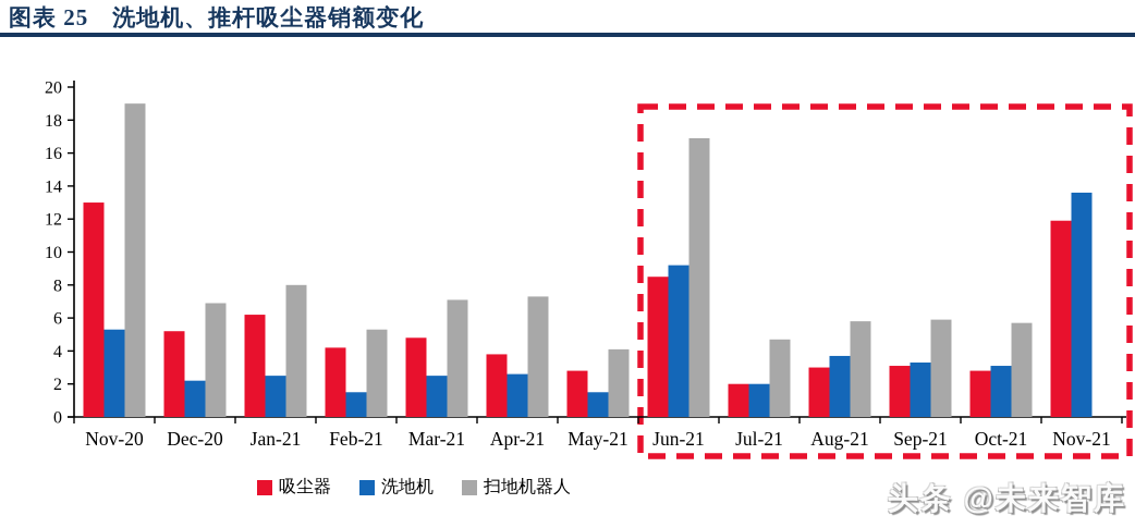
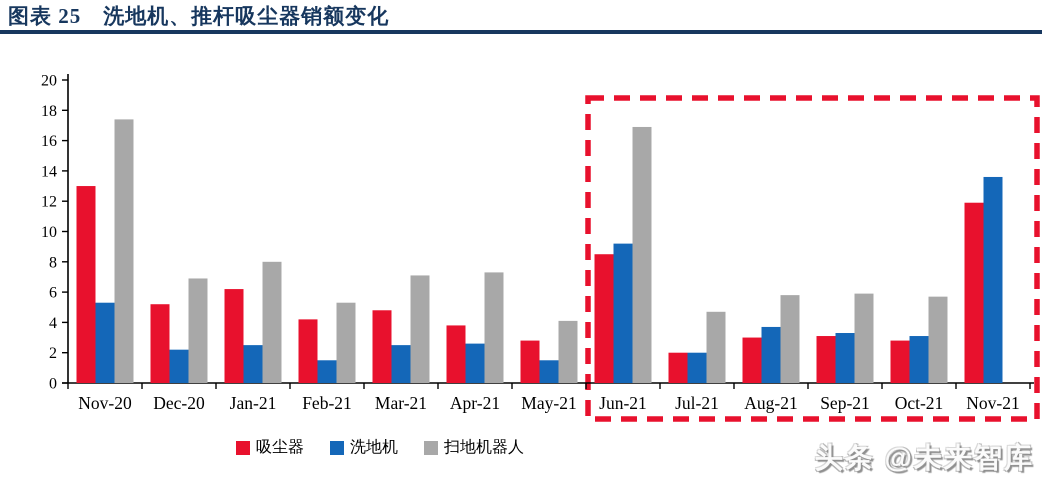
扫地机器人/Nov-20: 19.0 -> 17.4
